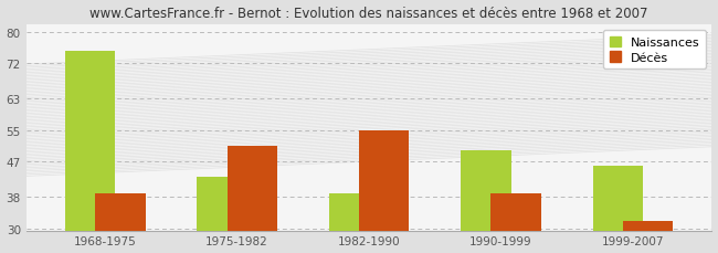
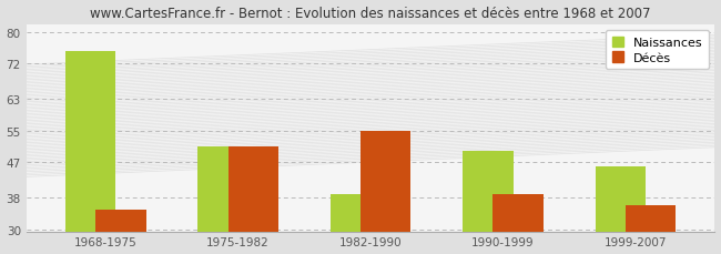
Décès/1968-1975: 39 -> 35
Naissances/1975-1982: 43 -> 51
Décès/1999-2007: 32 -> 36
